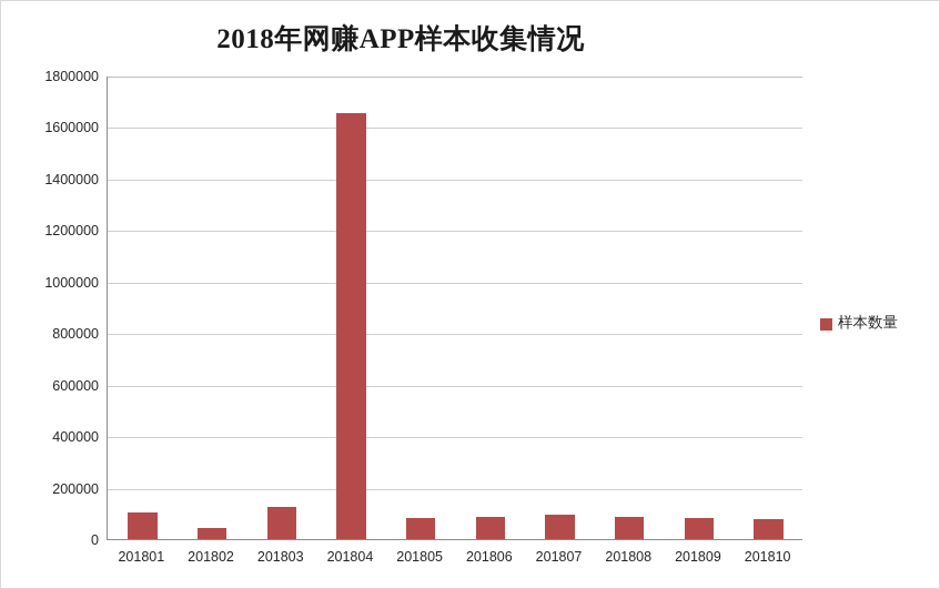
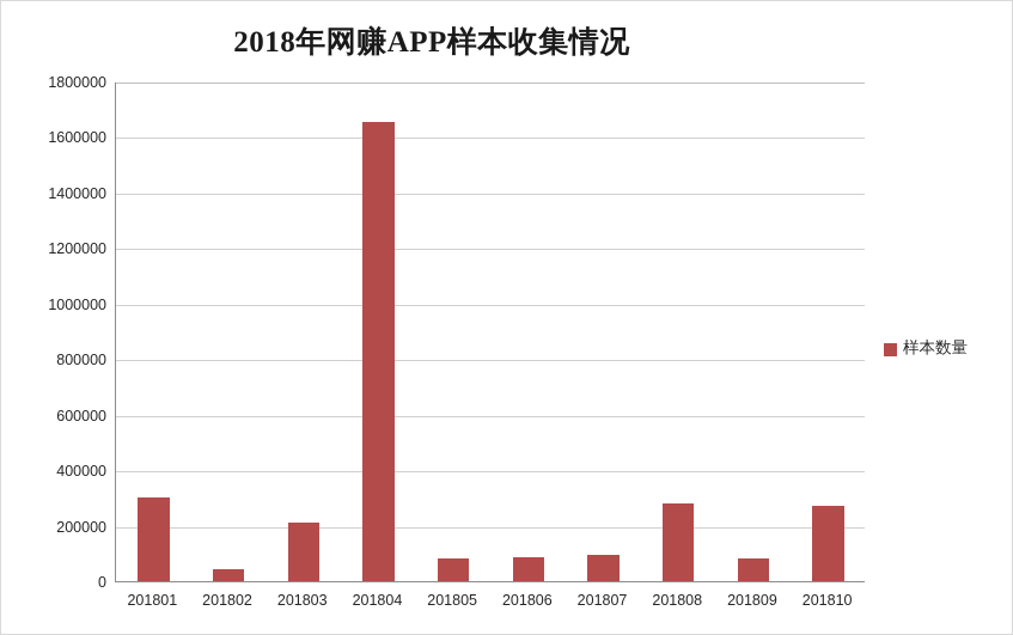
201801: 100000 -> 300000
201803: 120000 -> 210000
201808: 90000 -> 280000
201810: 80000 -> 270000
